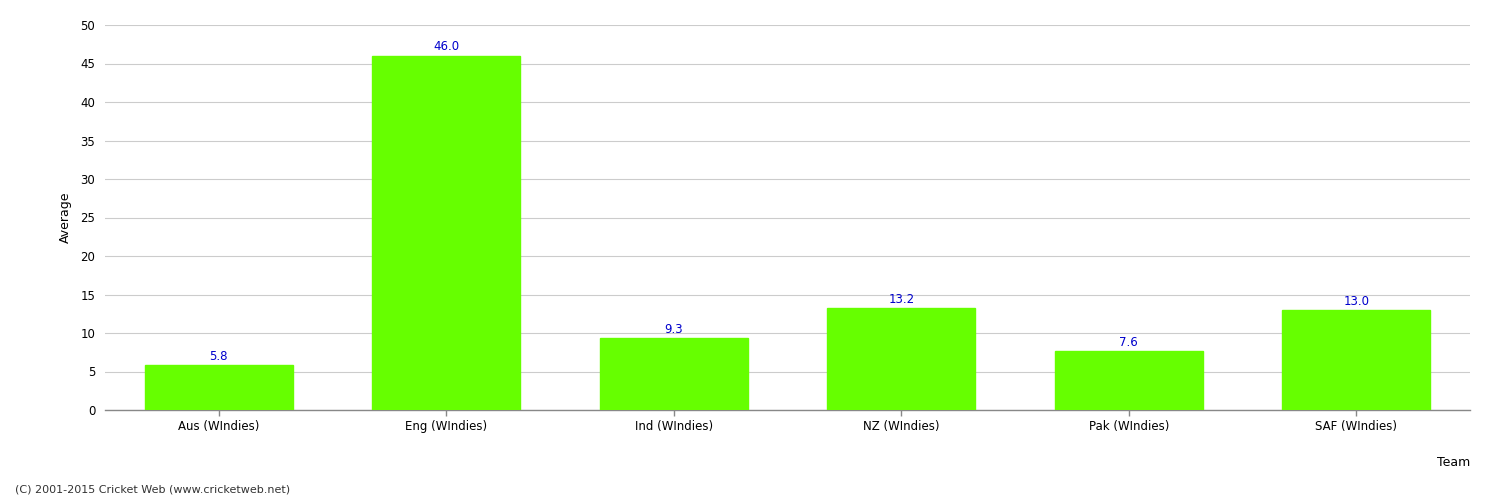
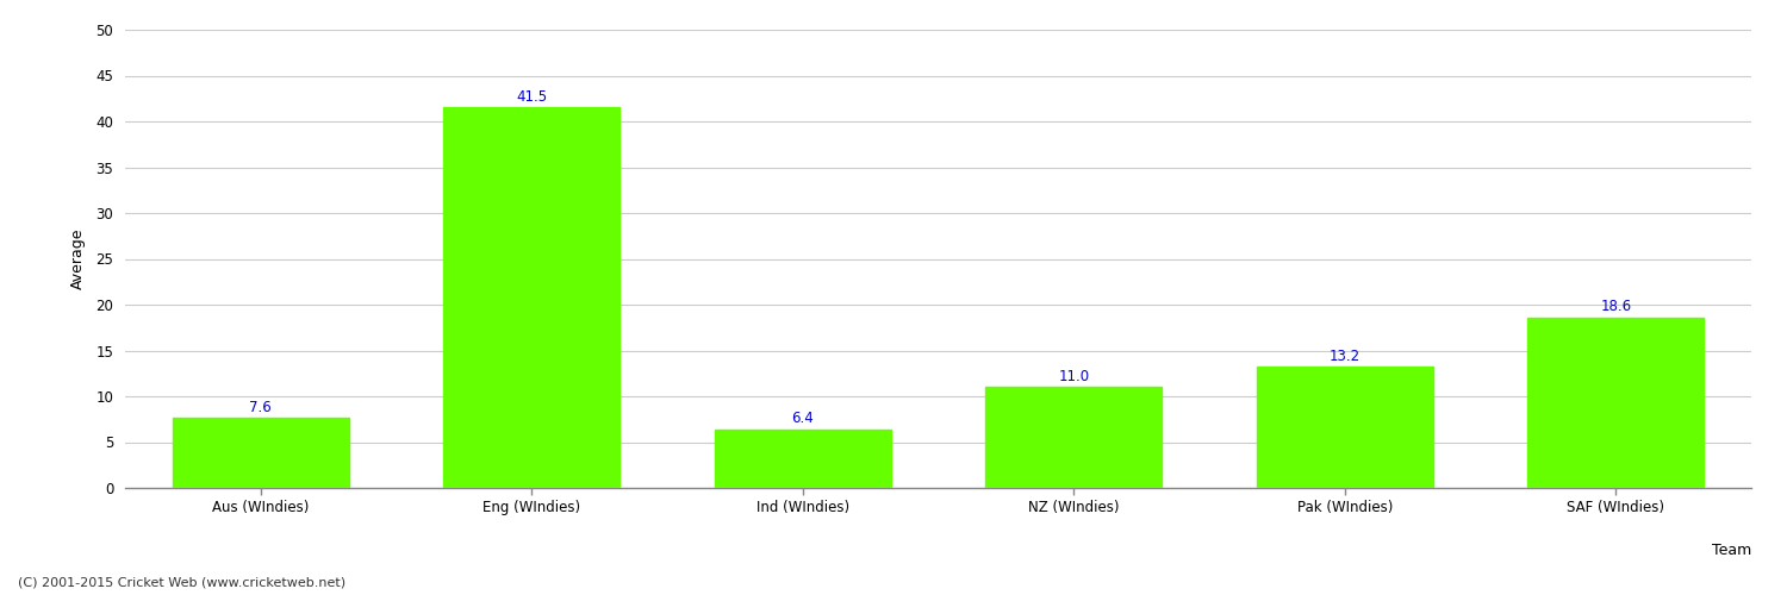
Aus (WIndies): 5.8 -> 7.6
Eng (WIndies): 46.0 -> 41.5
Ind (WIndies): 9.3 -> 6.4
NZ (WIndies): 13.2 -> 11.0
Pak (WIndies): 7.6 -> 13.2
SAF (WIndies): 13.0 -> 18.6
